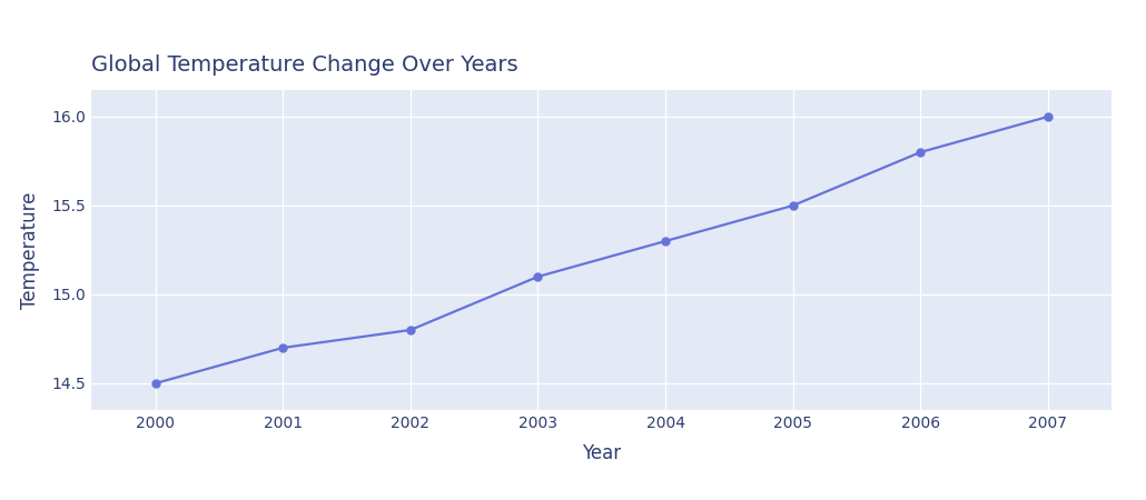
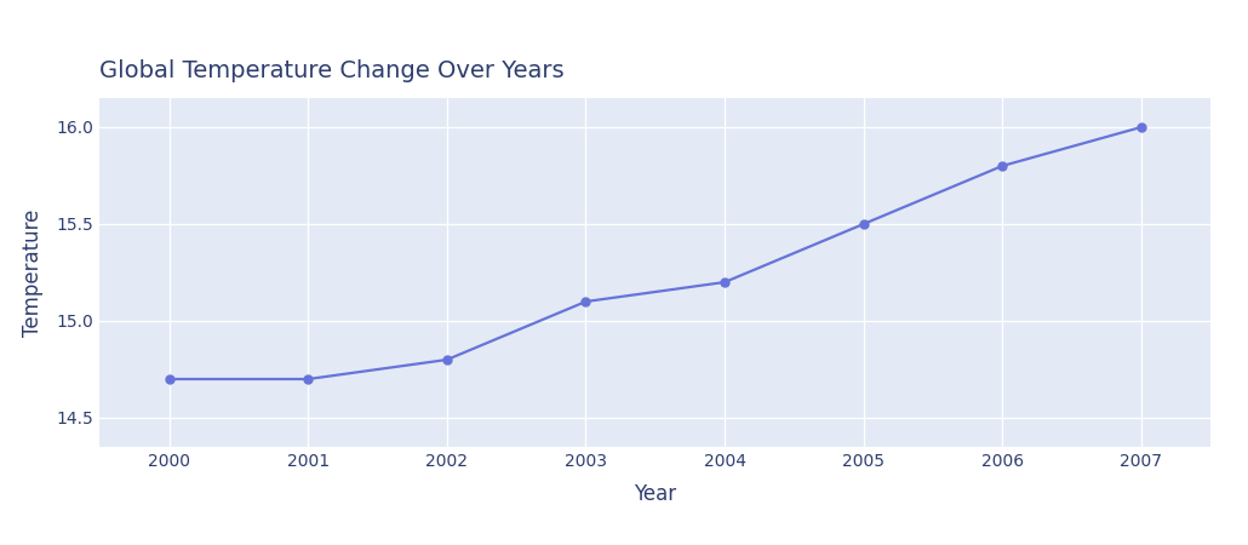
2000: 14.5 -> 14.7
2004: 15.3 -> 15.2
